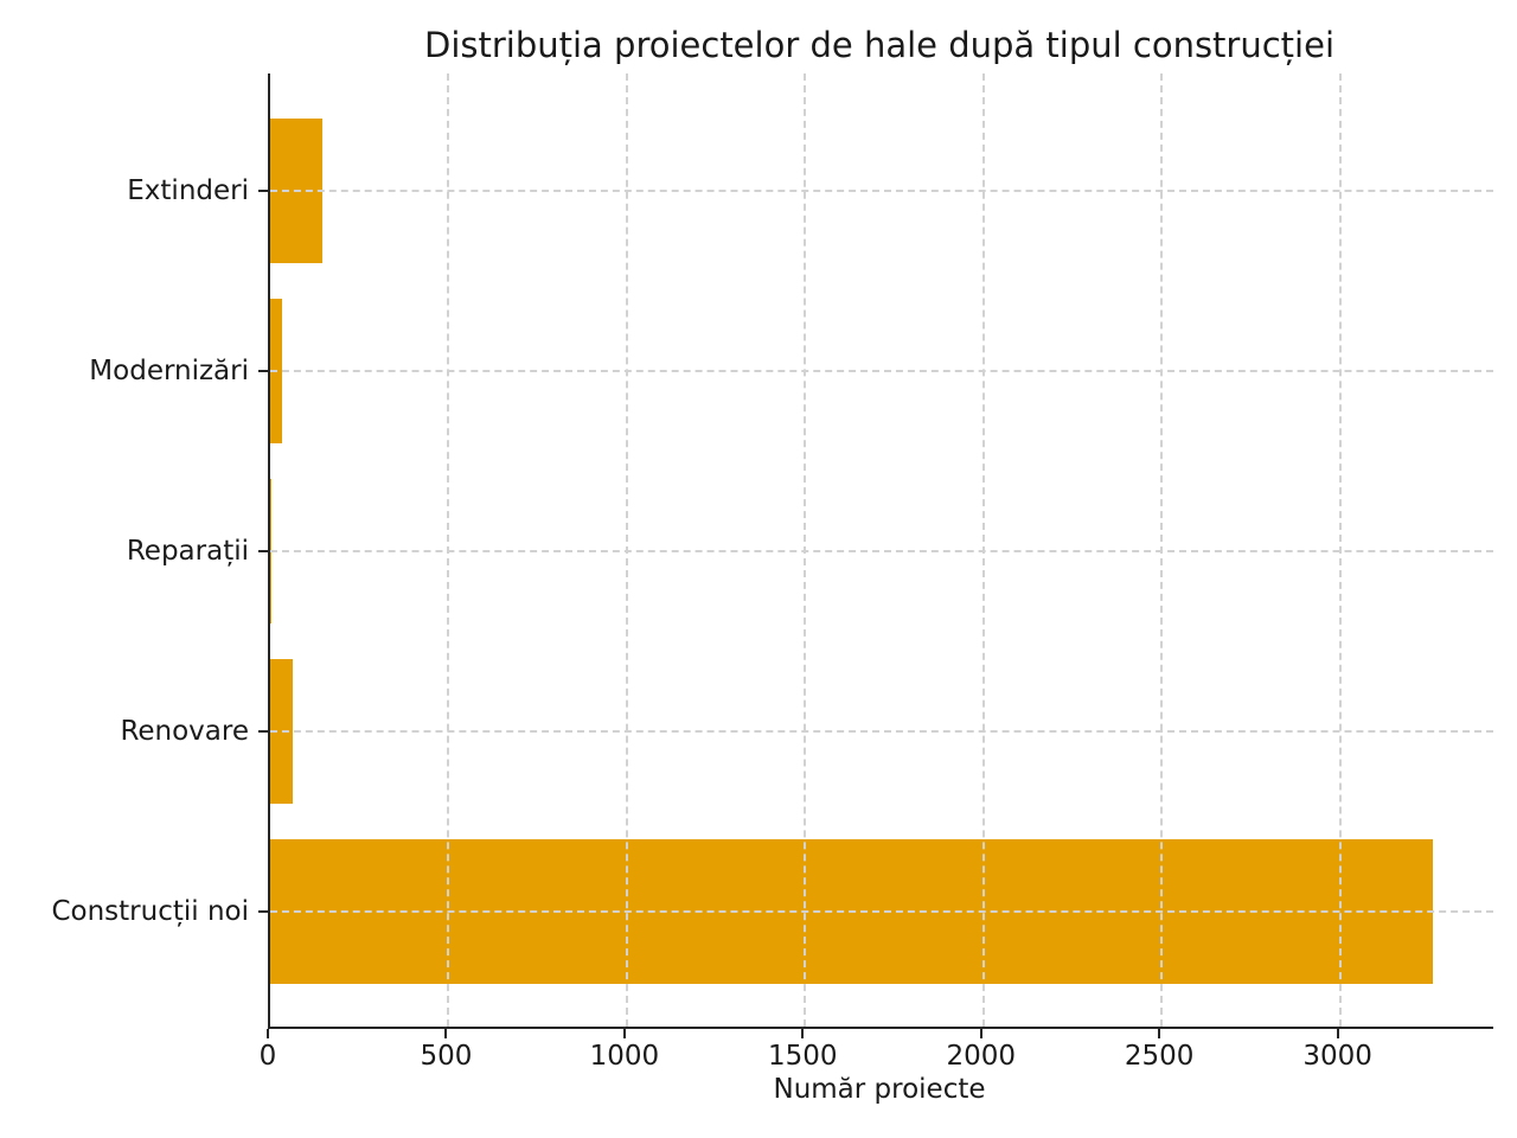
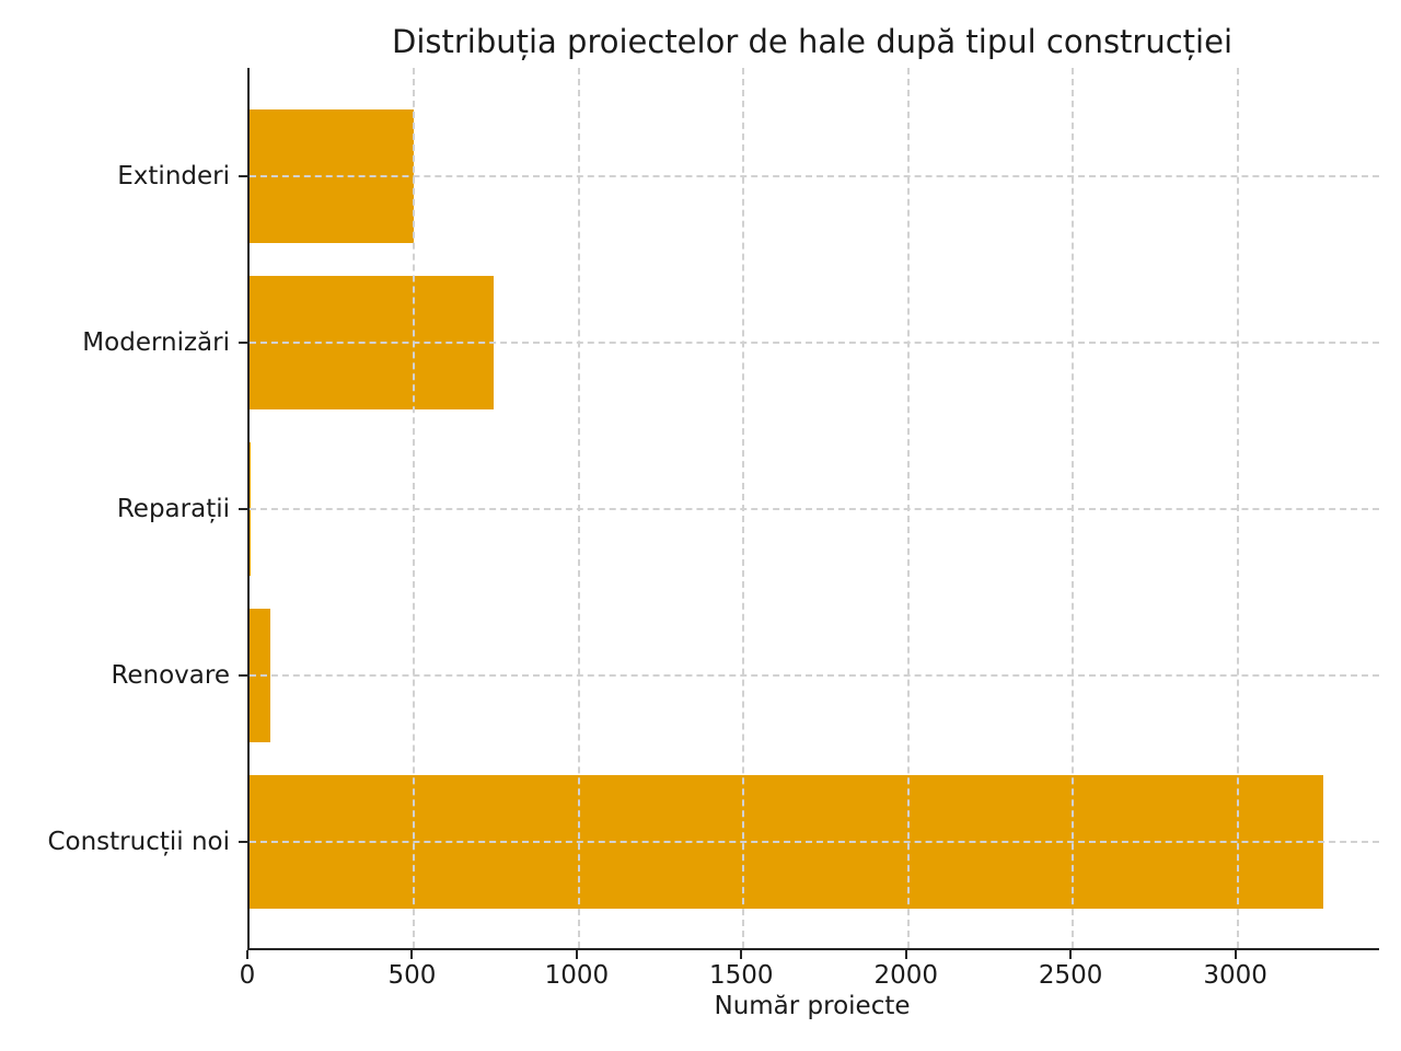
Extinderi: 140 -> 500
Modernizări: 30 -> 740
